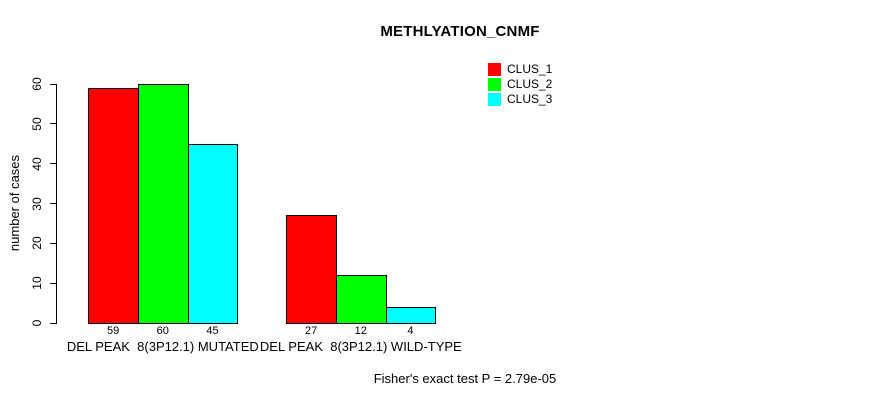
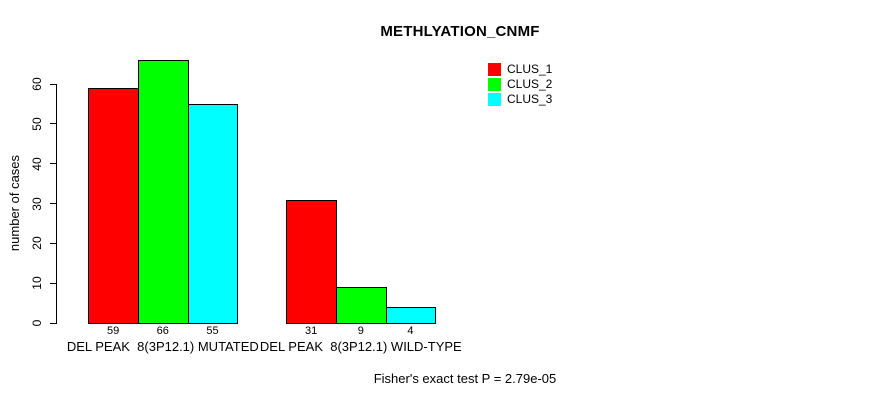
CLUS_2/DEL PEAK 8(3P12.1) MUTATED: 60 -> 66
CLUS_3/DEL PEAK 8(3P12.1) MUTATED: 45 -> 55
CLUS_1/DEL PEAK 8(3P12.1) WILD-TYPE: 27 -> 31
CLUS_2/DEL PEAK 8(3P12.1) WILD-TYPE: 12 -> 9
